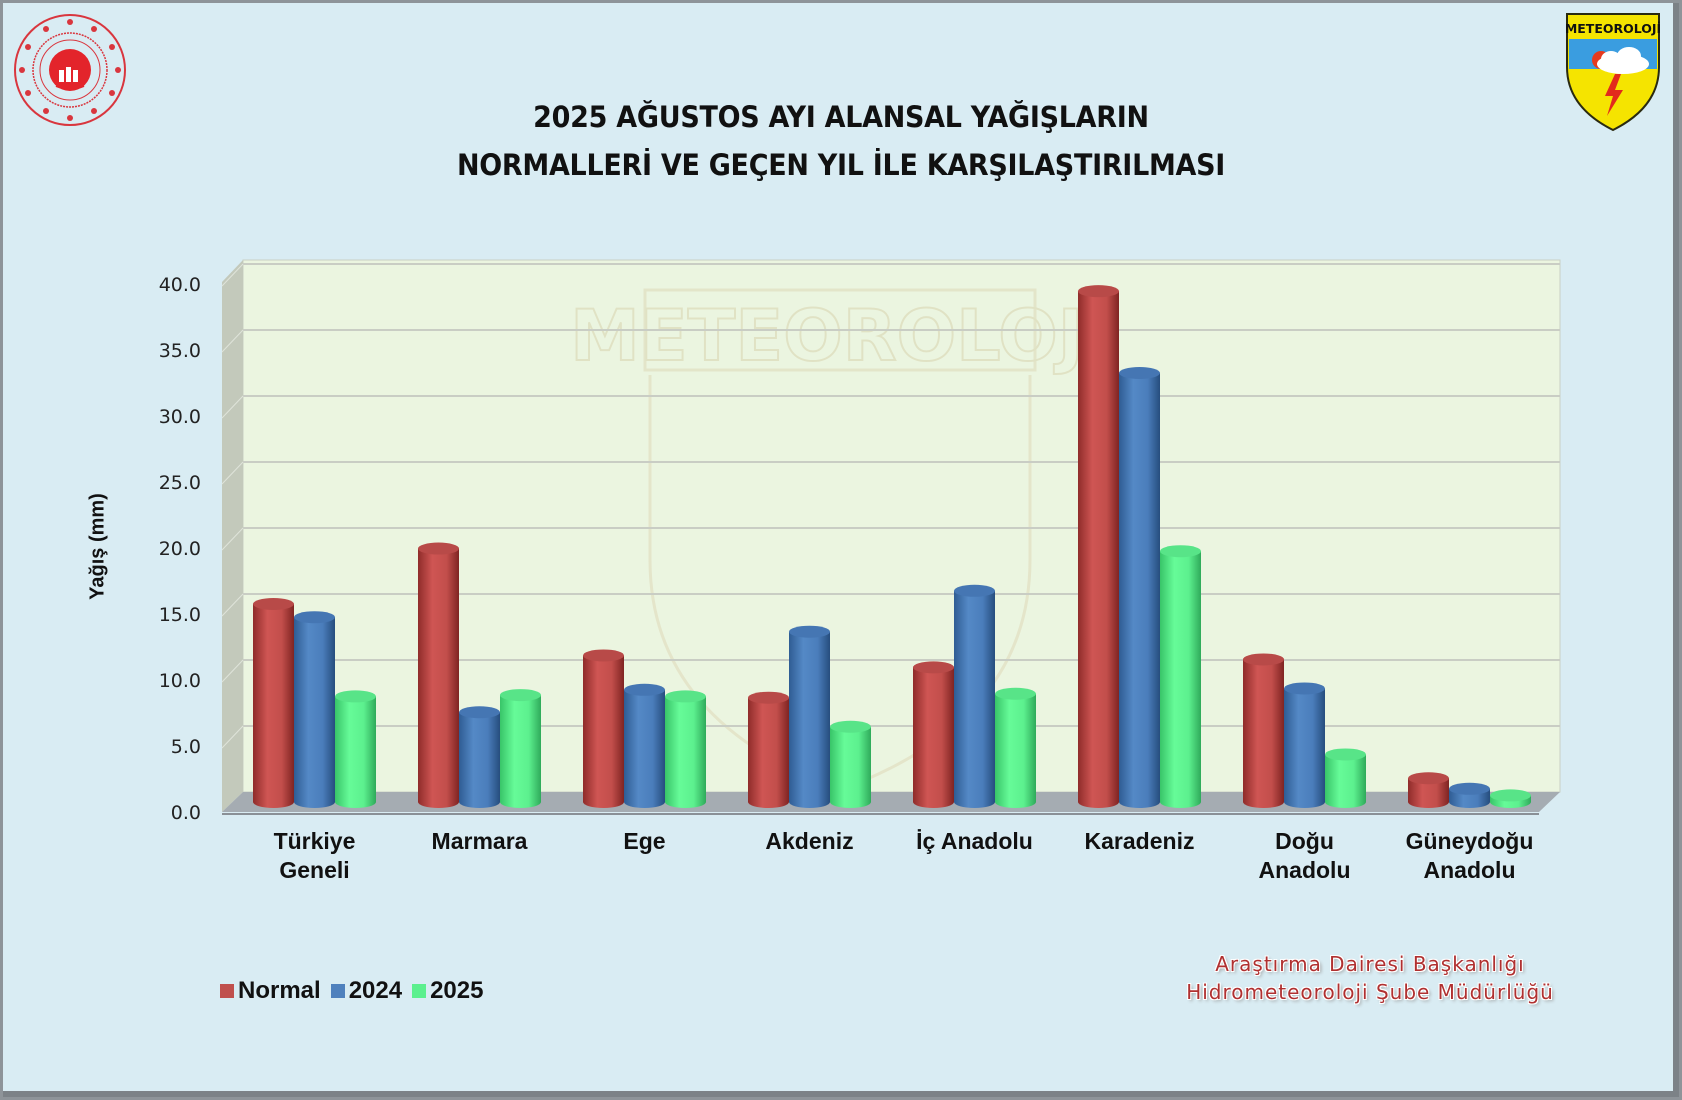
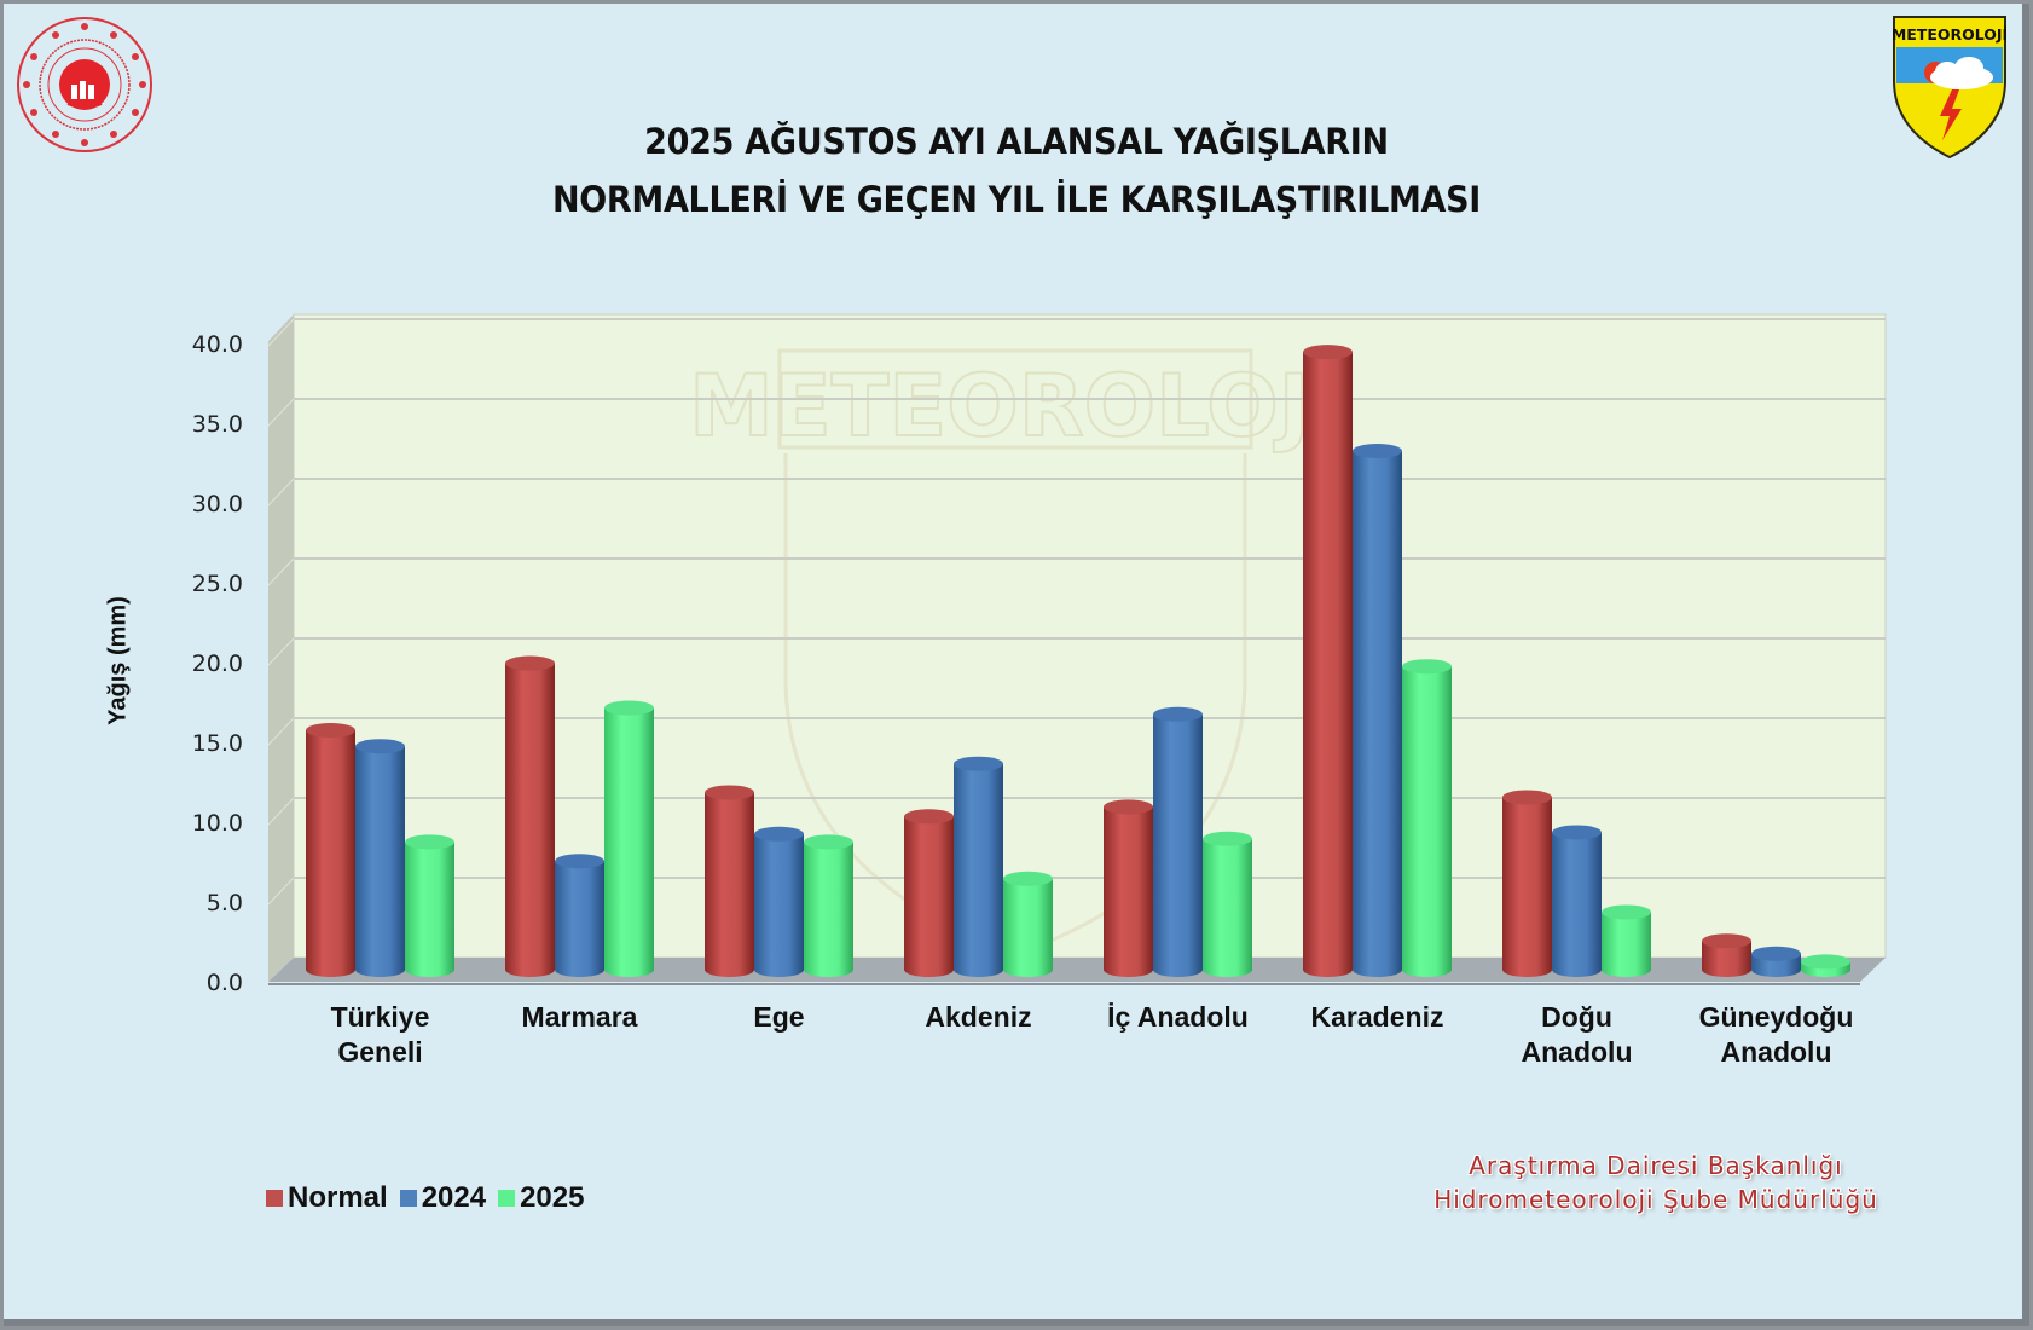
2025/Marmara: 8.1 -> 16.4
Normal/Akdeniz: 7.9 -> 9.6
